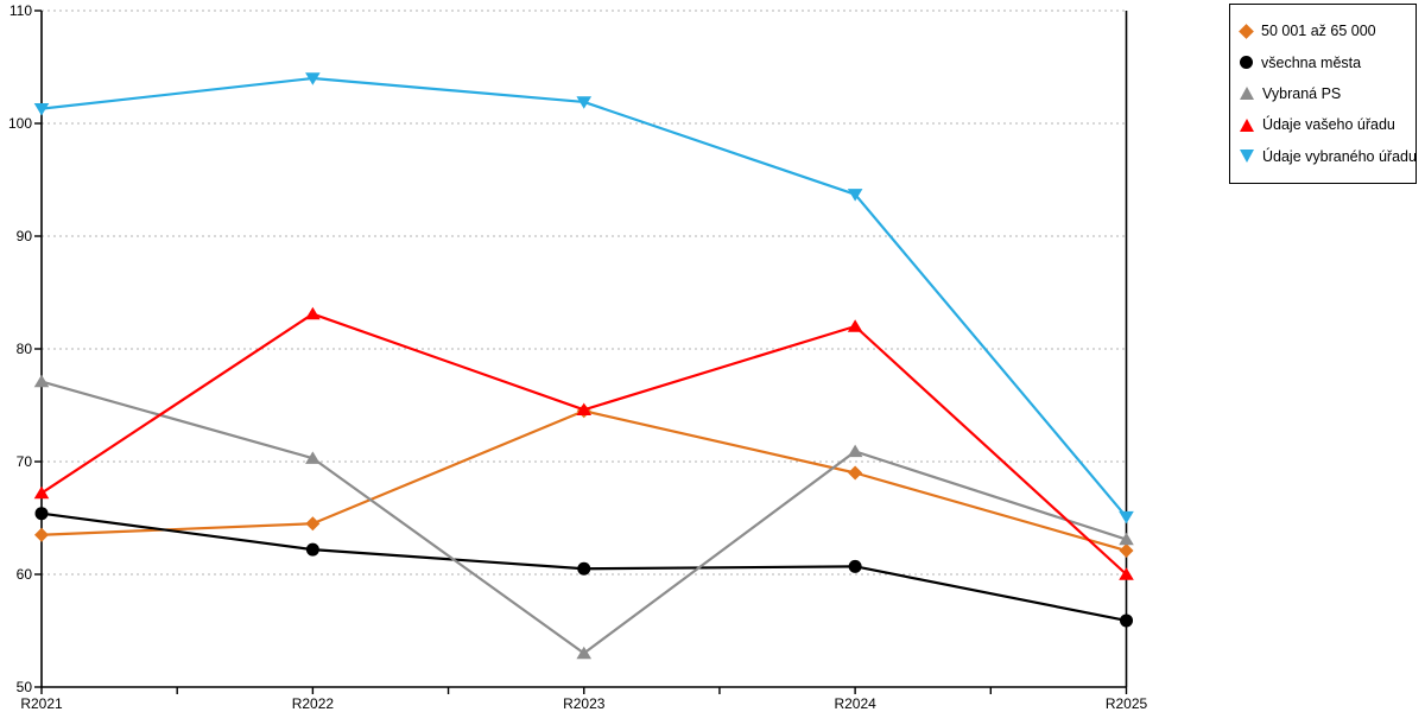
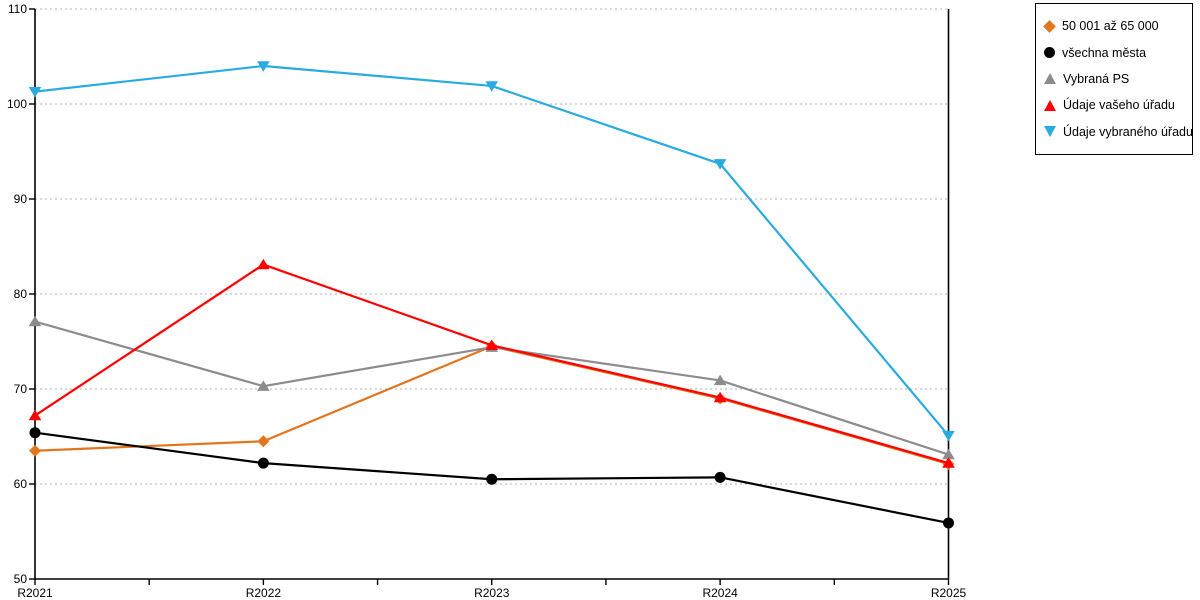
Vybraná PS/R2023: 53 -> 74
Údaje vašeho úřadu/R2024: 82 -> 69
Údaje vašeho úřadu/R2025: 60 -> 62
